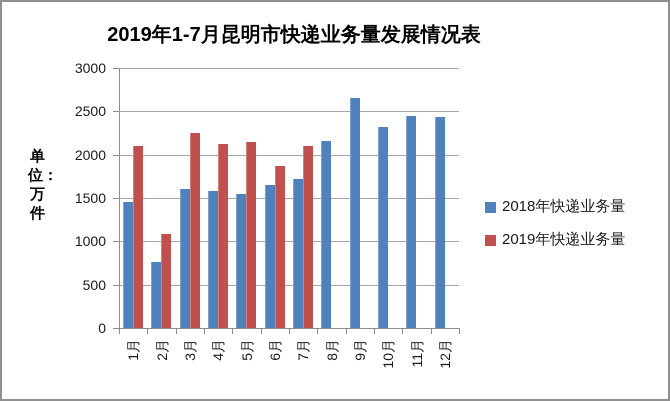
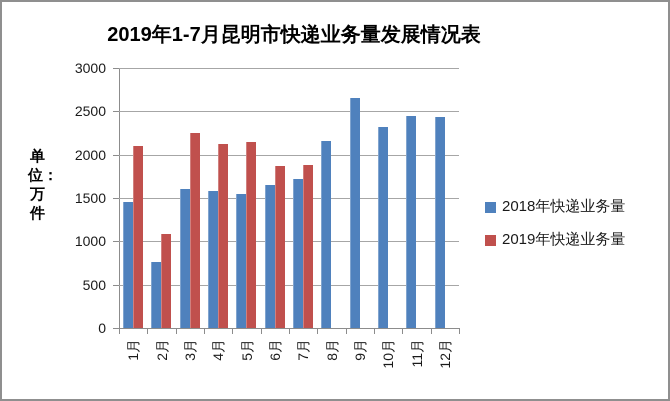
2019年快递业务量/7月: 2100 -> 1900
